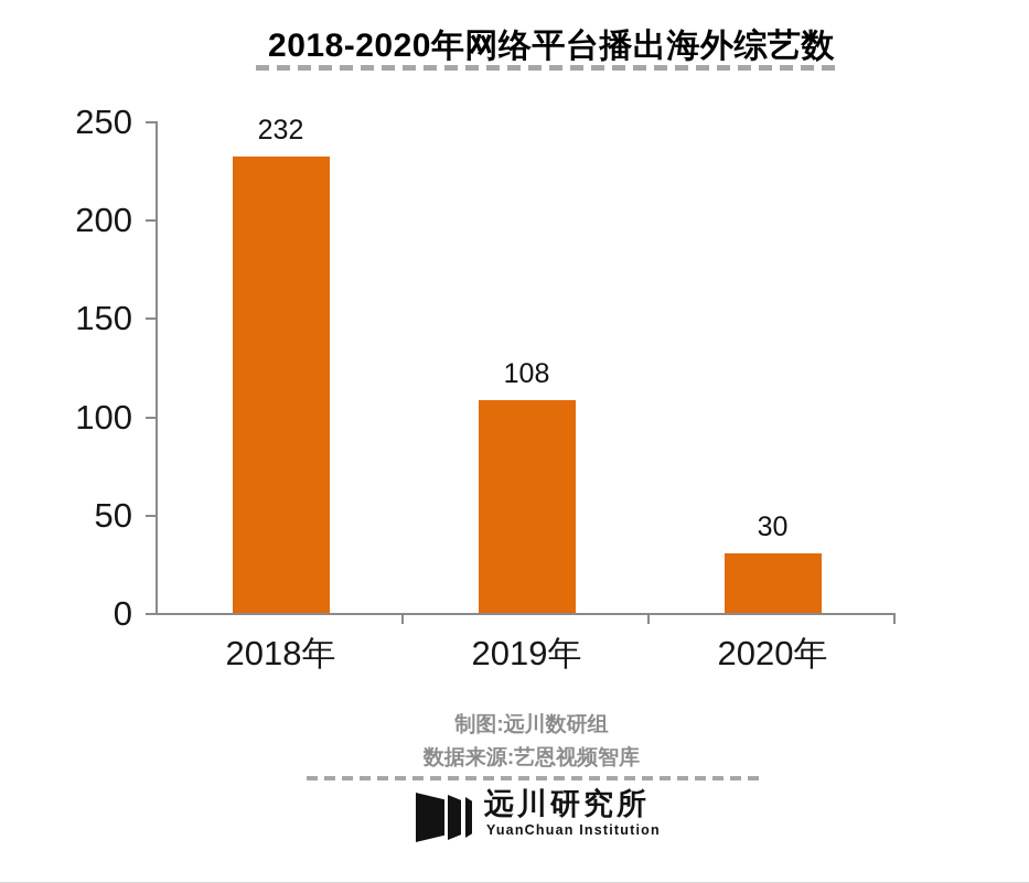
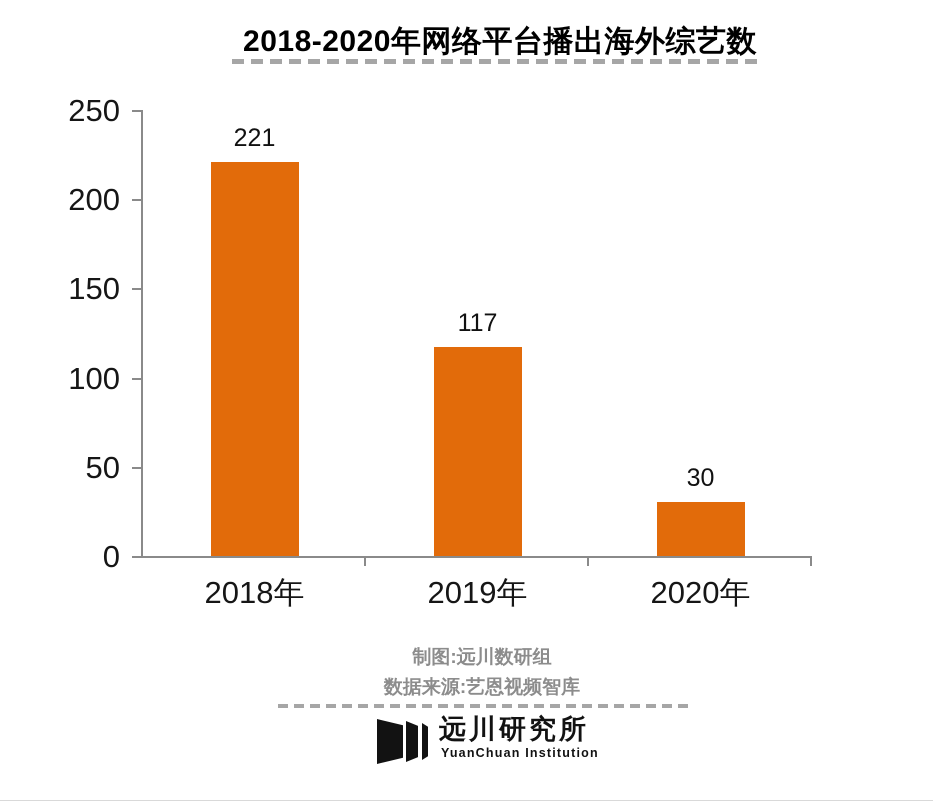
2018年: 232 -> 221
2019年: 108 -> 117
